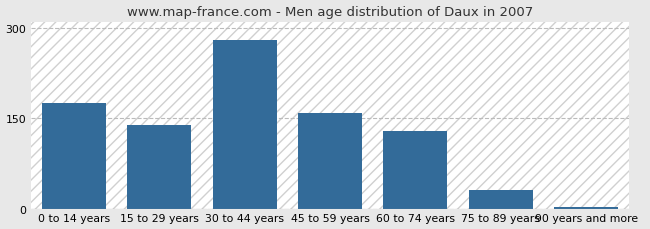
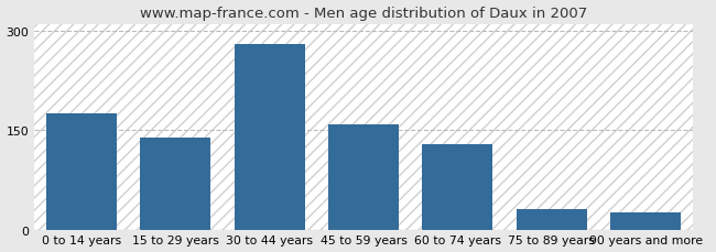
90 years and more: 3 -> 26
